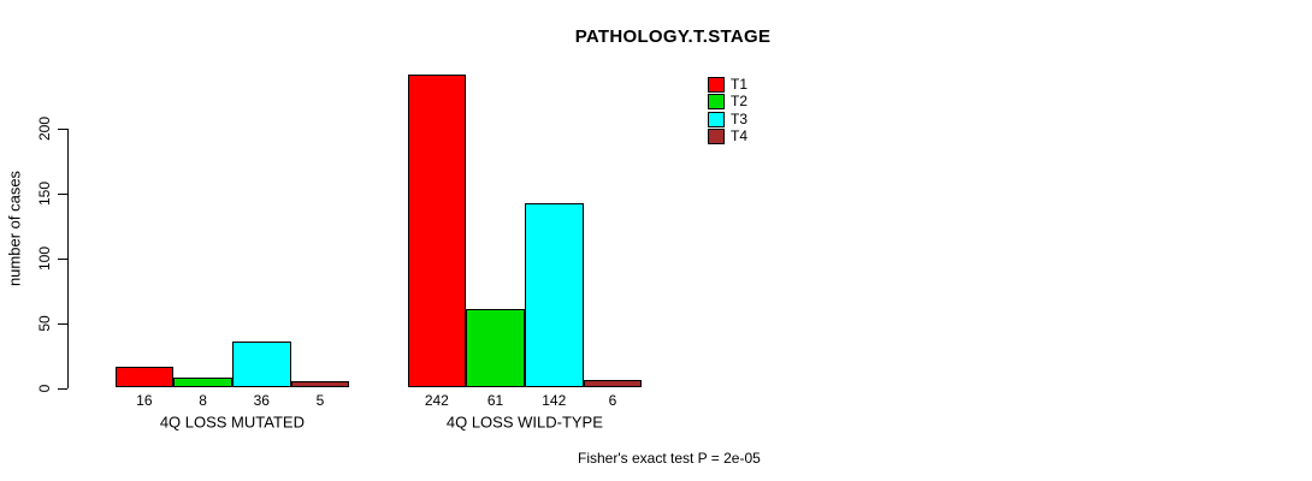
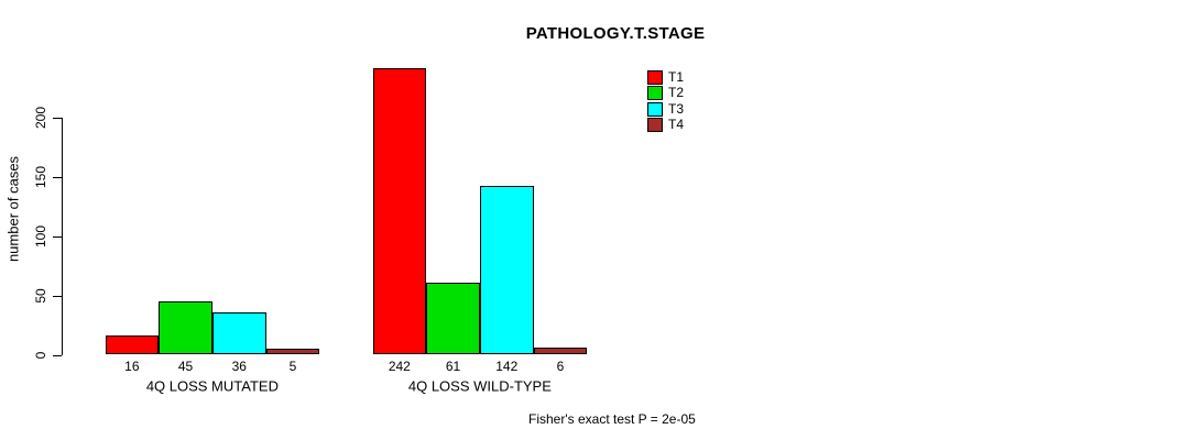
T2/4Q LOSS MUTATED: 8 -> 45
